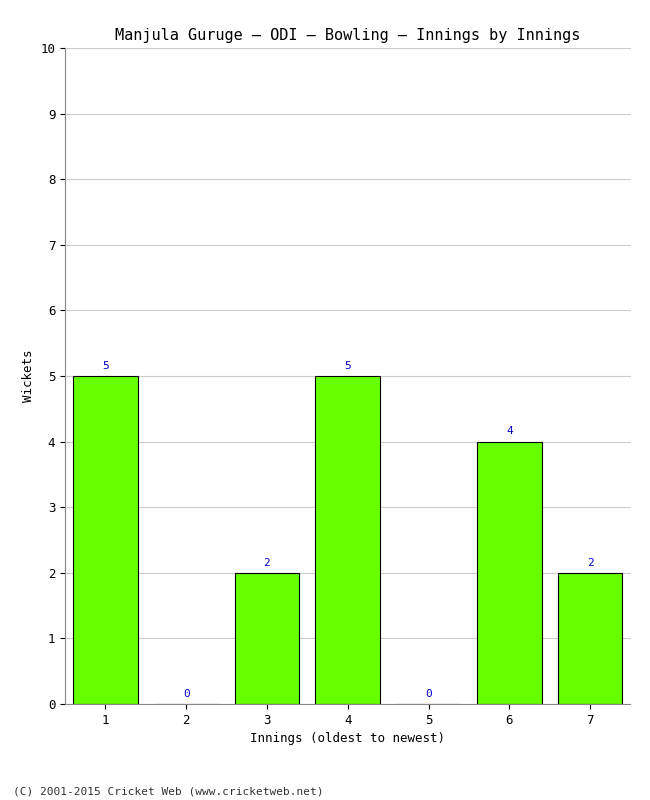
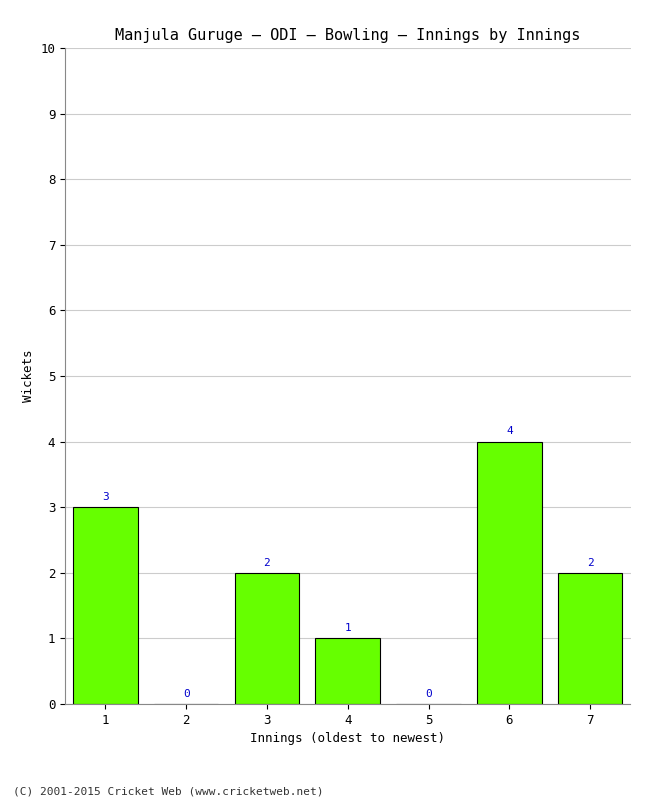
1: 5 -> 3
4: 5 -> 1
